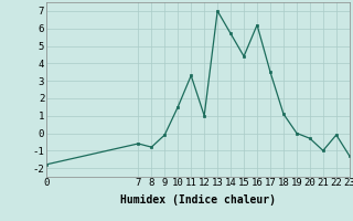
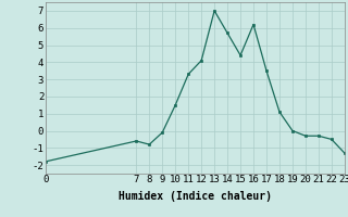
12: 1.0 -> 4.1
21: -1.0 -> -0.3
22: -0.1 -> -0.5
